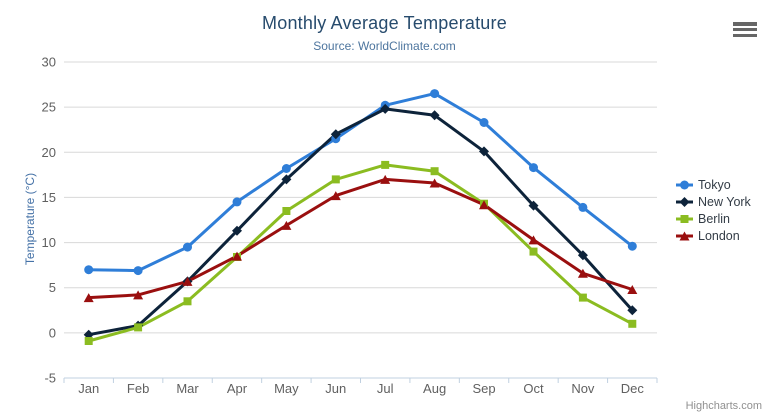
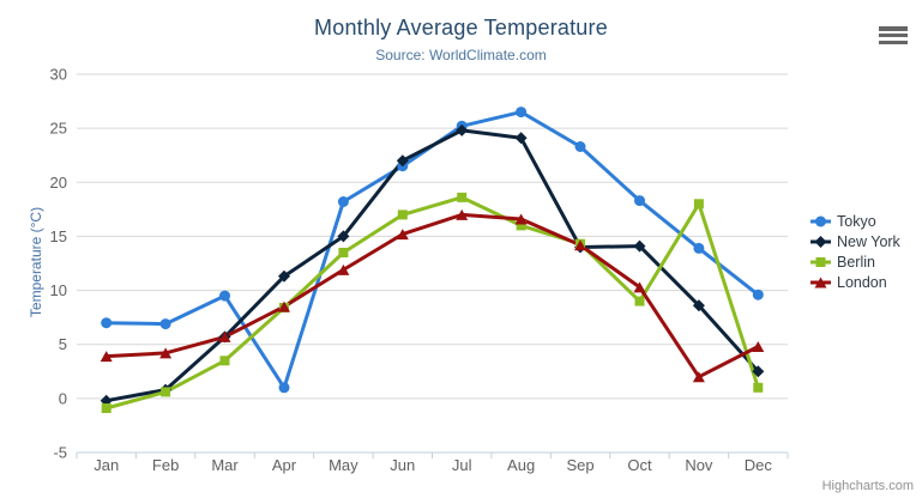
Tokyo/Apr: 14 -> 1
New York/May: 17 -> 15
Berlin/Aug: 18 -> 16
New York/Sep: 20 -> 14
Berlin/Nov: 4 -> 18
London/Nov: 7 -> 2
